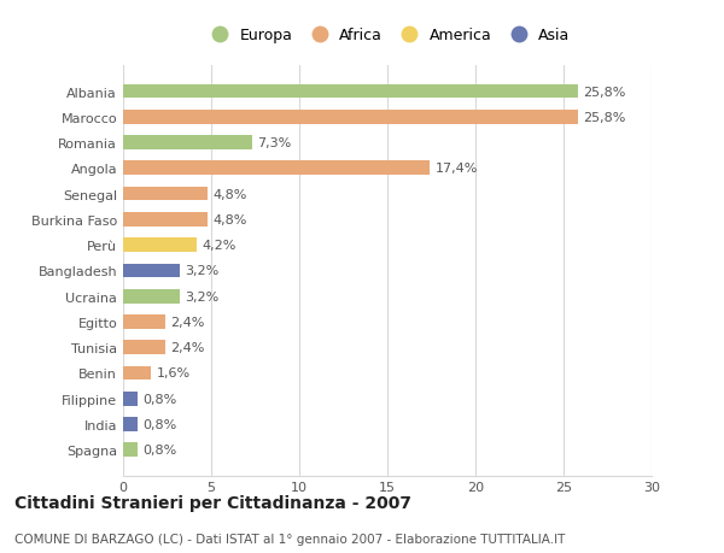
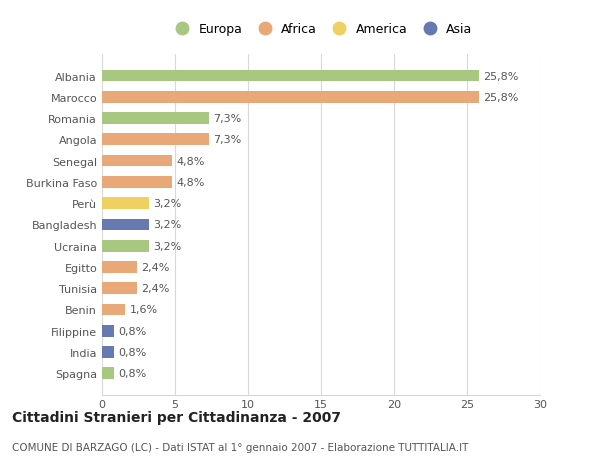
Angola: 17,4% -> 7,3%
Perù: 4,2% -> 3,2%
